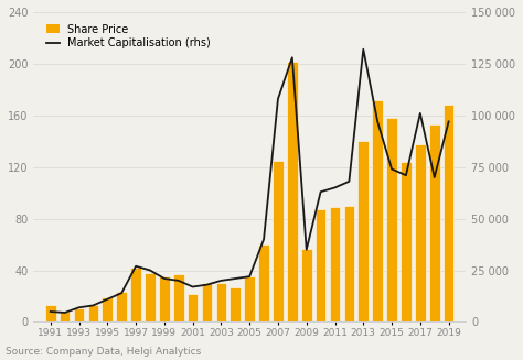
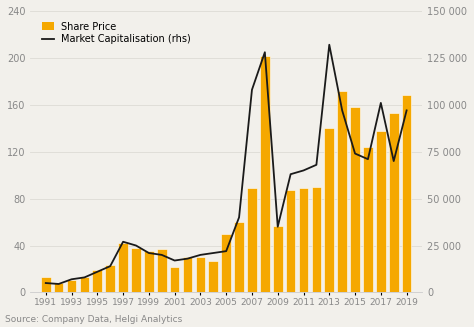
Share Price/2005: 35 -> 50
Share Price/2007: 125 -> 89
